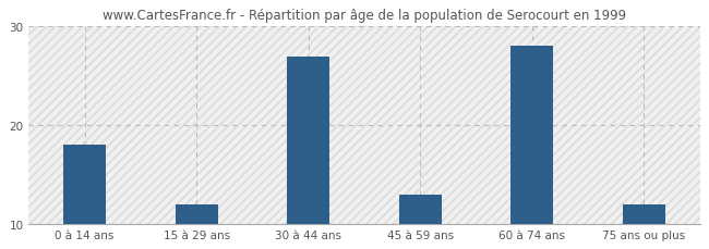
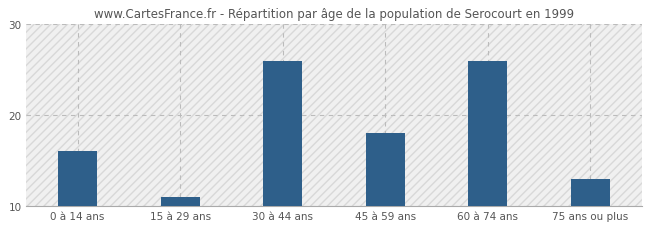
0 à 14 ans: 18 -> 16
15 à 29 ans: 12 -> 11
30 à 44 ans: 27 -> 26
45 à 59 ans: 13 -> 18
60 à 74 ans: 28 -> 26
75 ans ou plus: 12 -> 13
